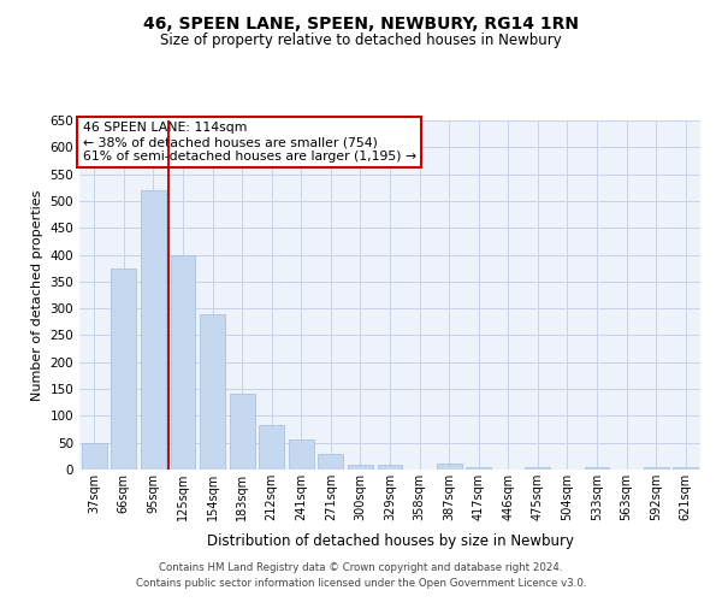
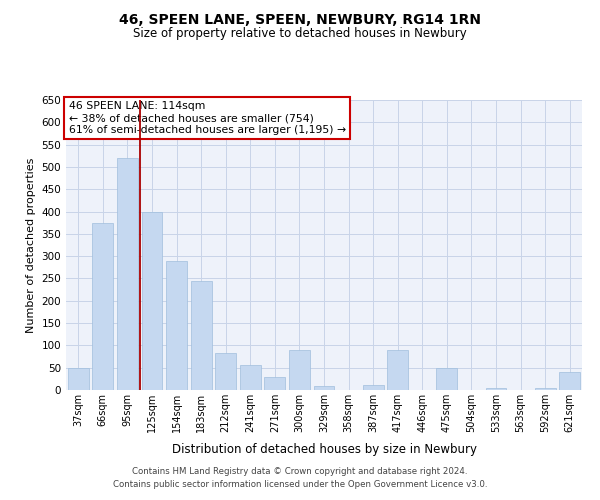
183sqm: 142 -> 245
300sqm: 10 -> 90
417sqm: 4 -> 90
475sqm: 5 -> 50
621sqm: 4 -> 40
